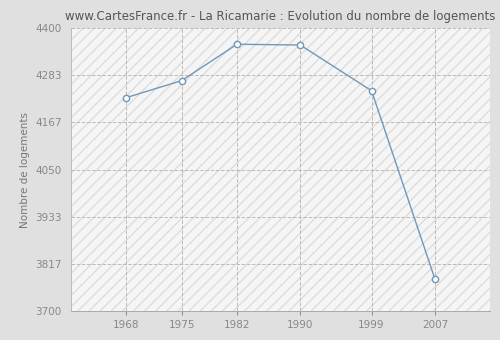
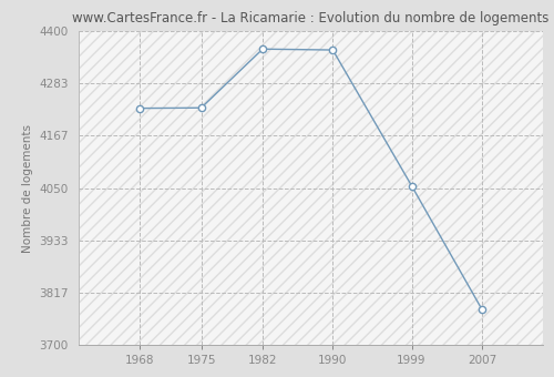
1975: 4270 -> 4229
1999: 4245 -> 4055
